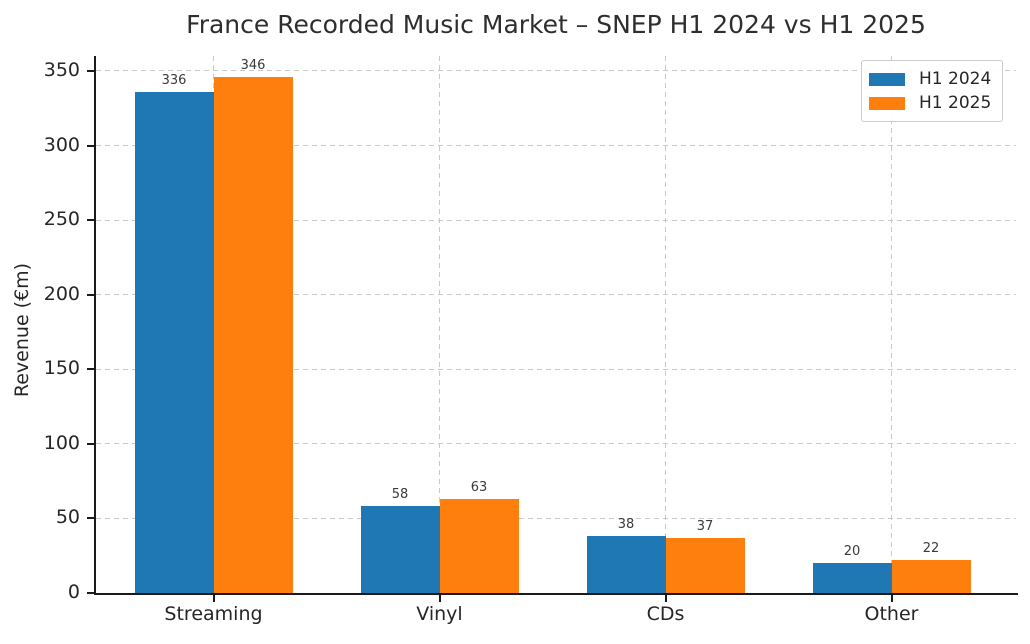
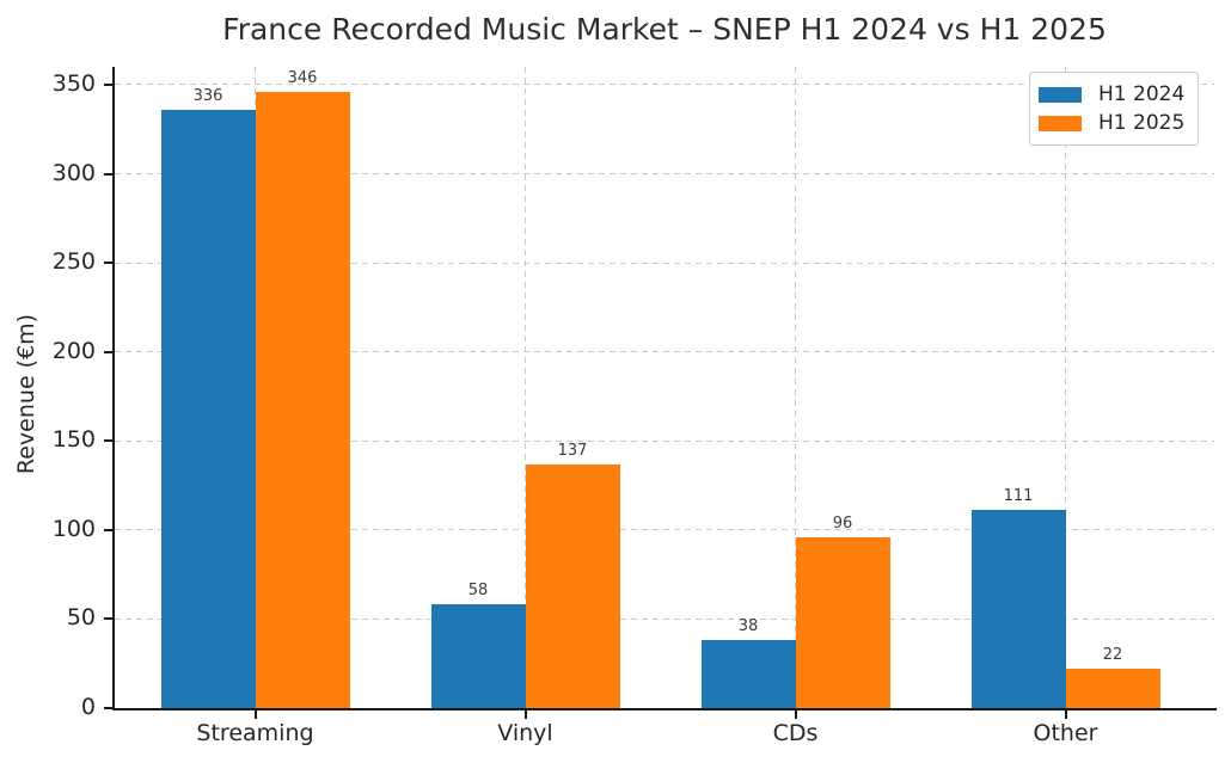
H1 2025/Vinyl: 63 -> 137
H1 2025/CDs: 37 -> 96
H1 2024/Other: 20 -> 111
